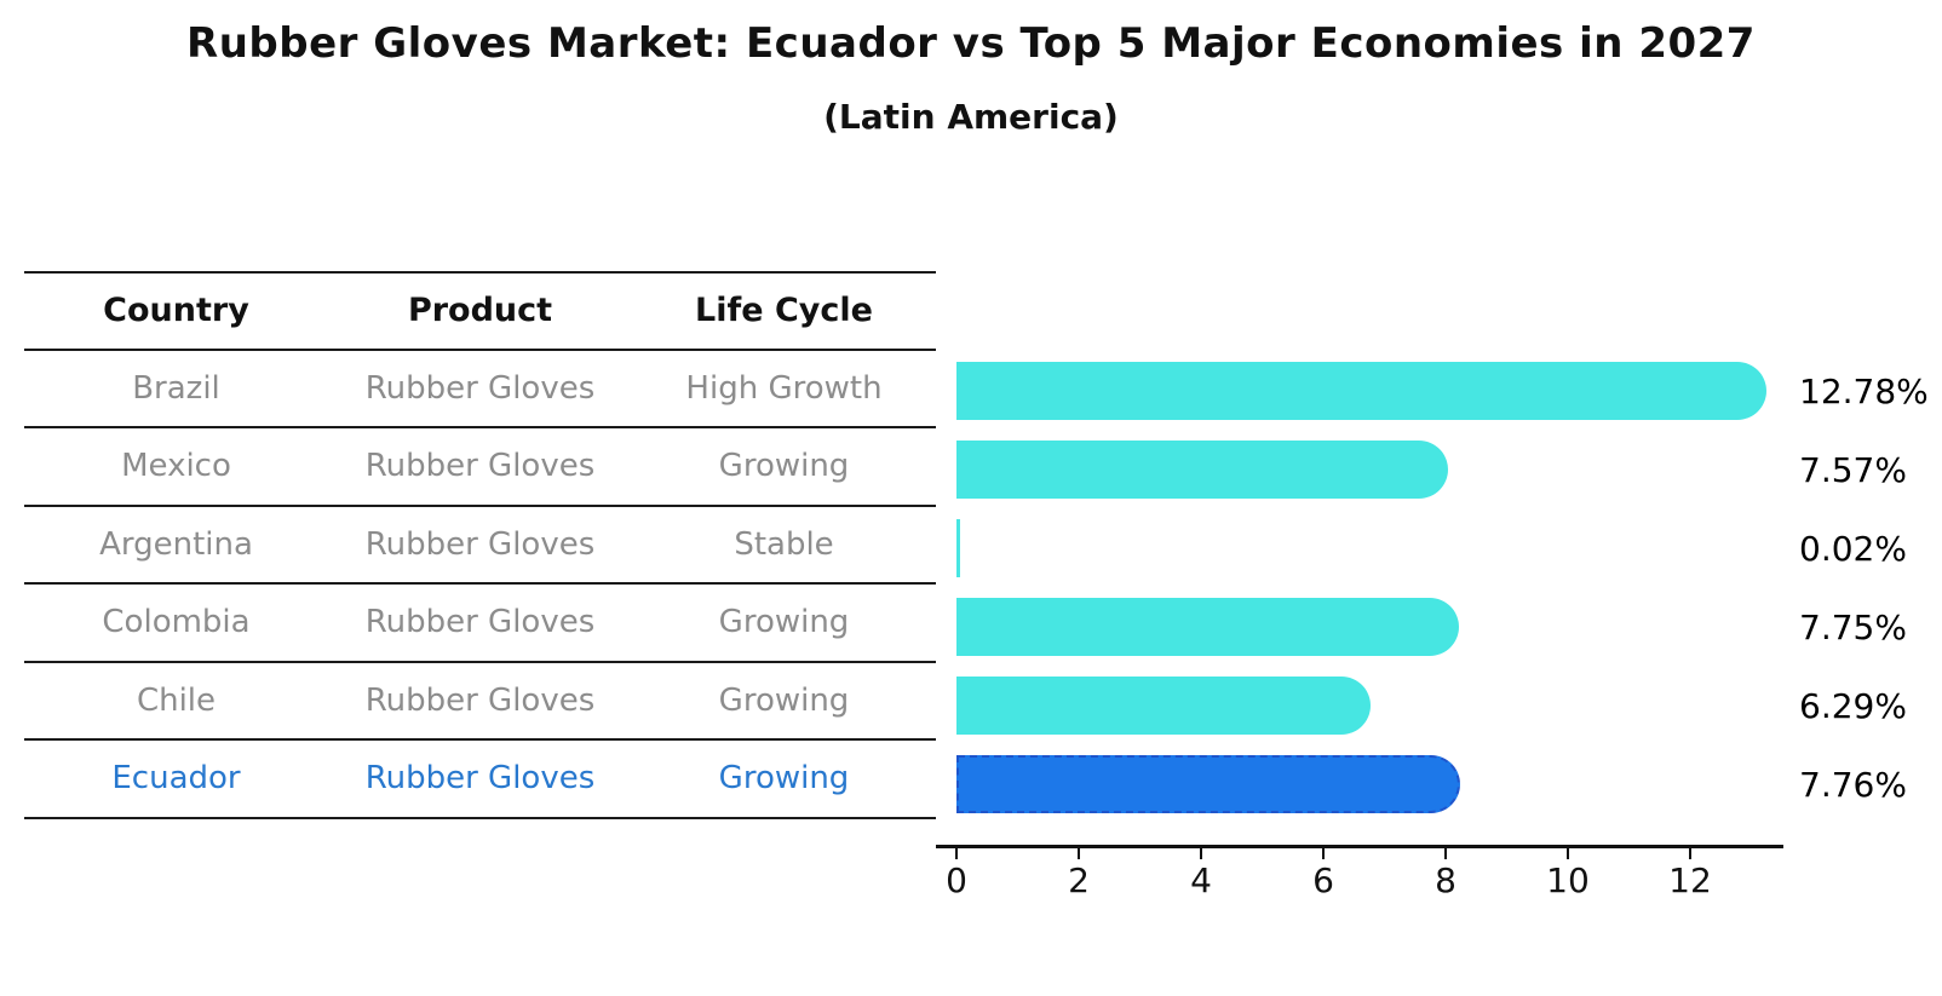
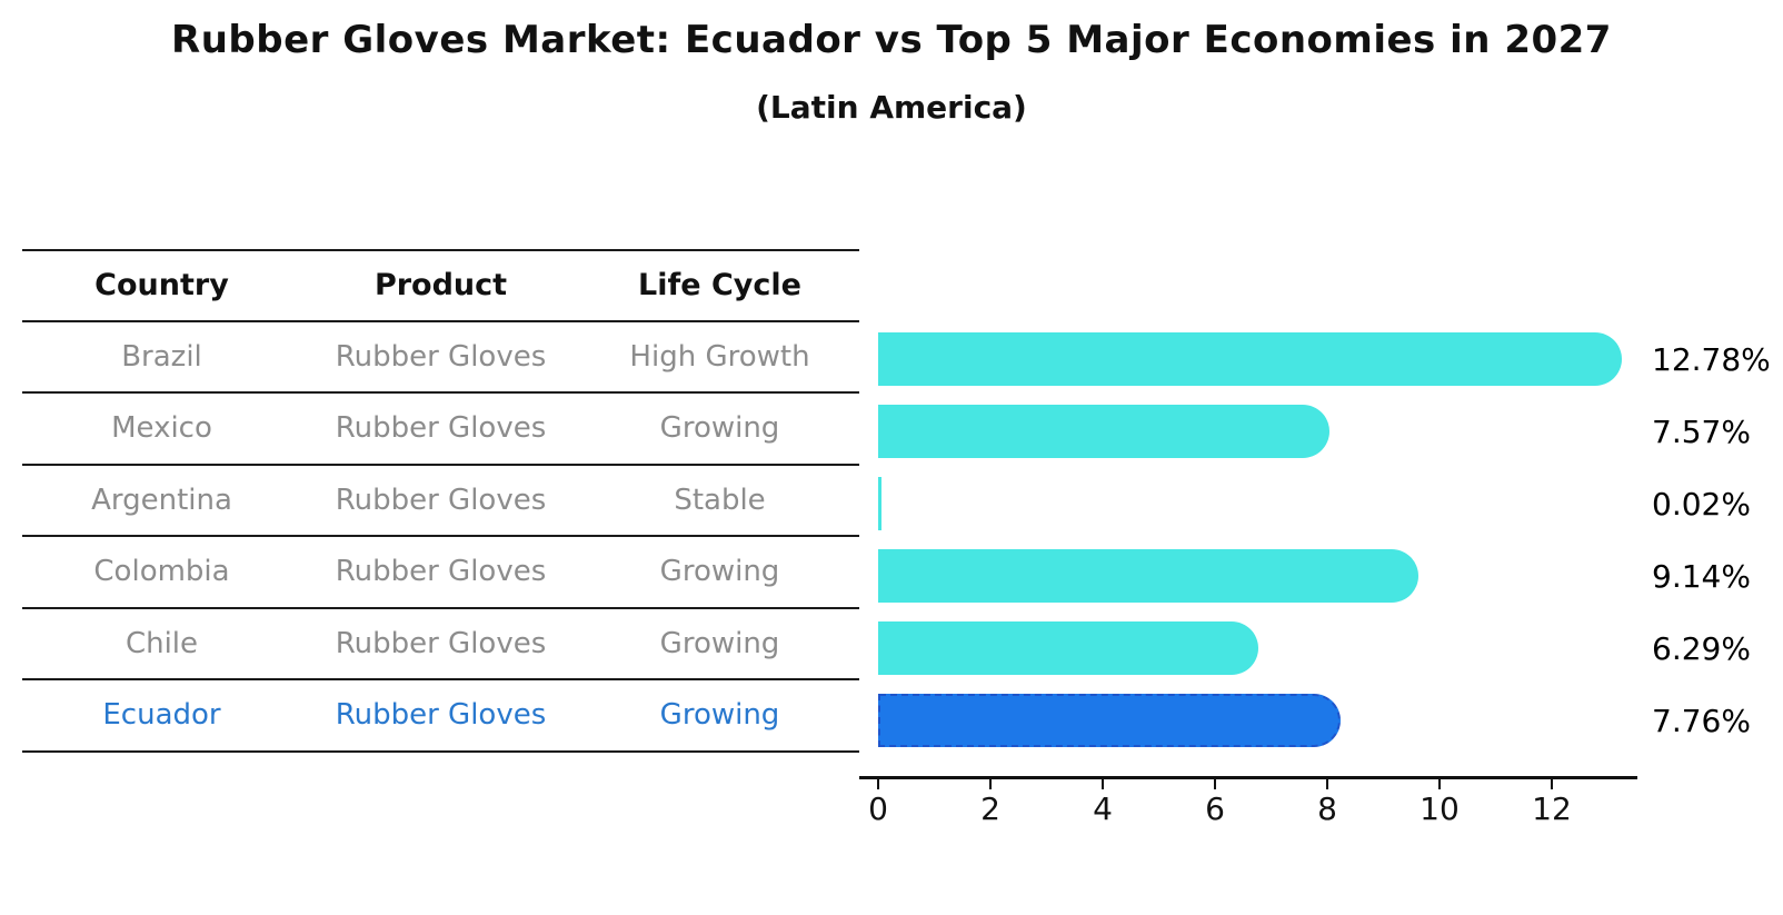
Colombia: 7.75% -> 9.14%
